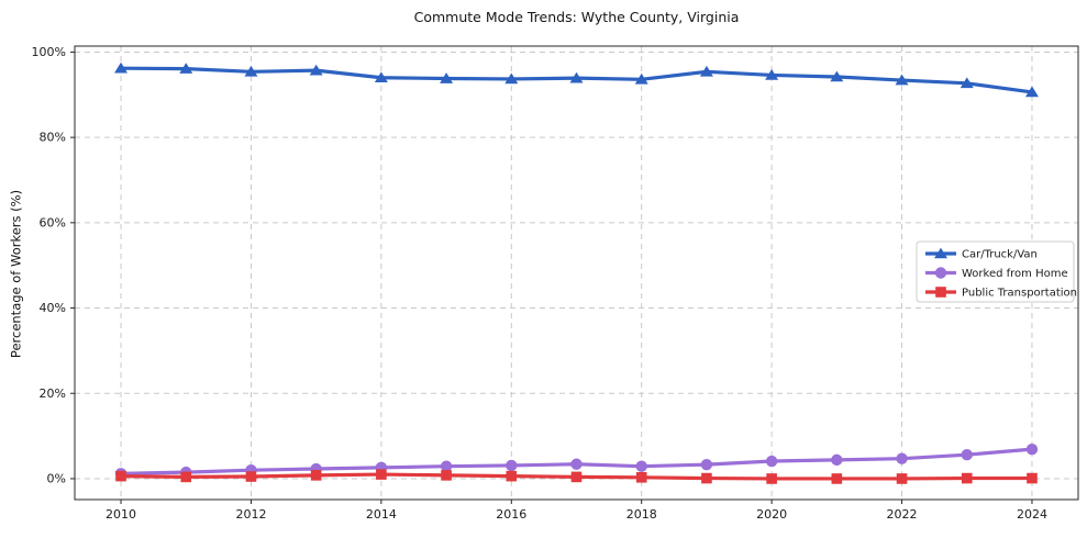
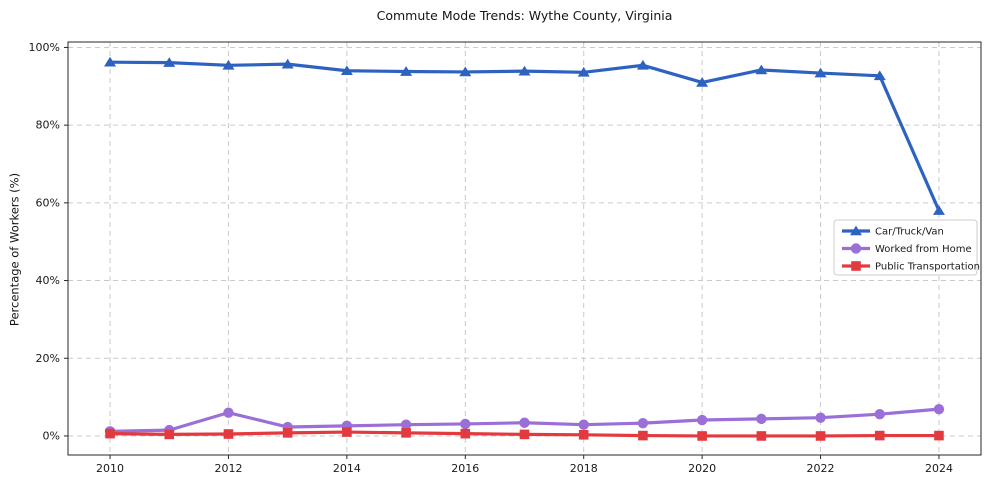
Worked from Home/2012: 2% -> 6%
Car/Truck/Van/2020: 95% -> 91%
Car/Truck/Van/2024: 91% -> 58%
